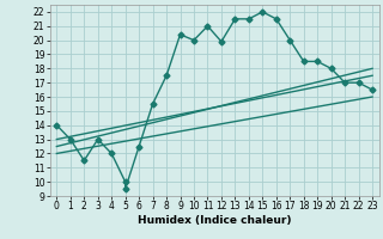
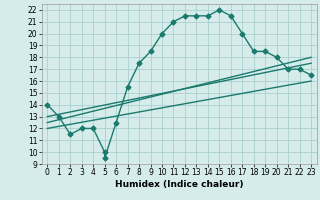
3: 13.0 -> 12.0
9: 20.4 -> 18.5
12: 19.9 -> 21.5
